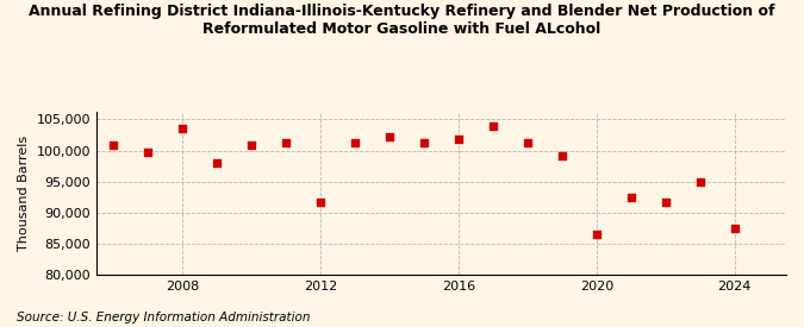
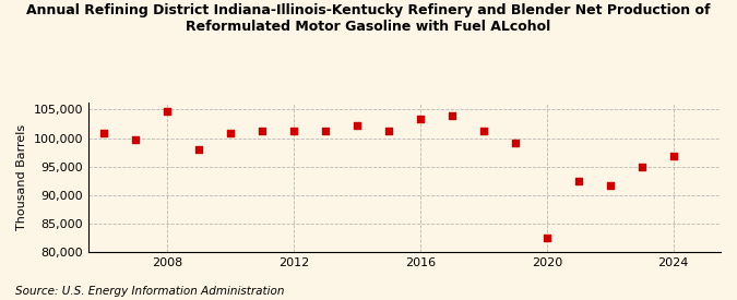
2008: 103,600 -> 104,700
2012: 91,800 -> 101,200
2016: 101,800 -> 103,400
2020: 86,600 -> 82,500
2024: 87,600 -> 96,800
